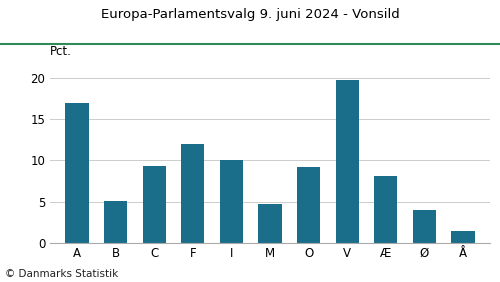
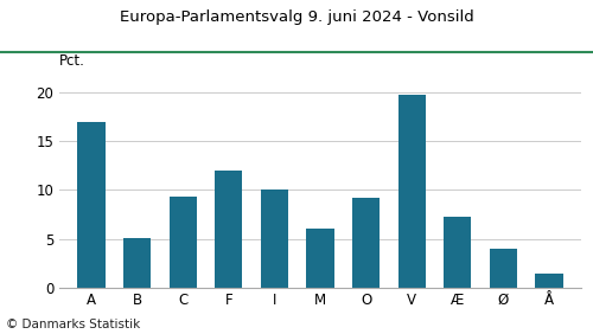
M: 4.7 -> 6.0
Æ: 8.1 -> 7.2
